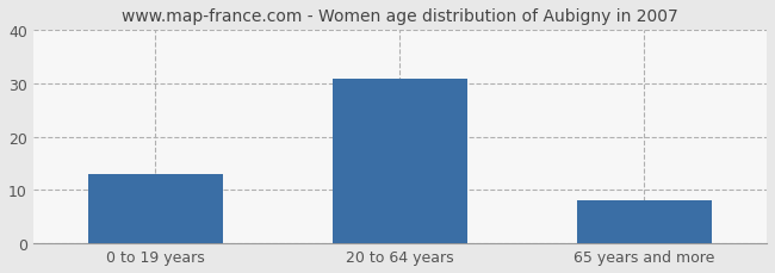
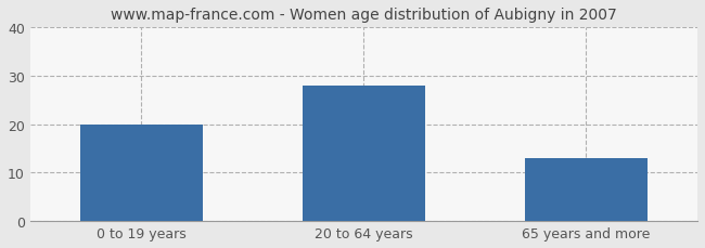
0 to 19 years: 13 -> 20
20 to 64 years: 31 -> 28
65 years and more: 8 -> 13
